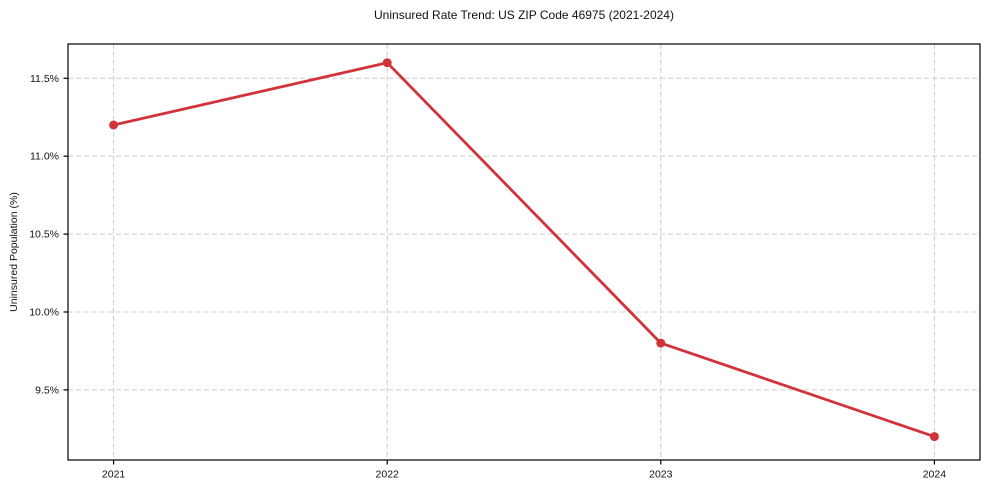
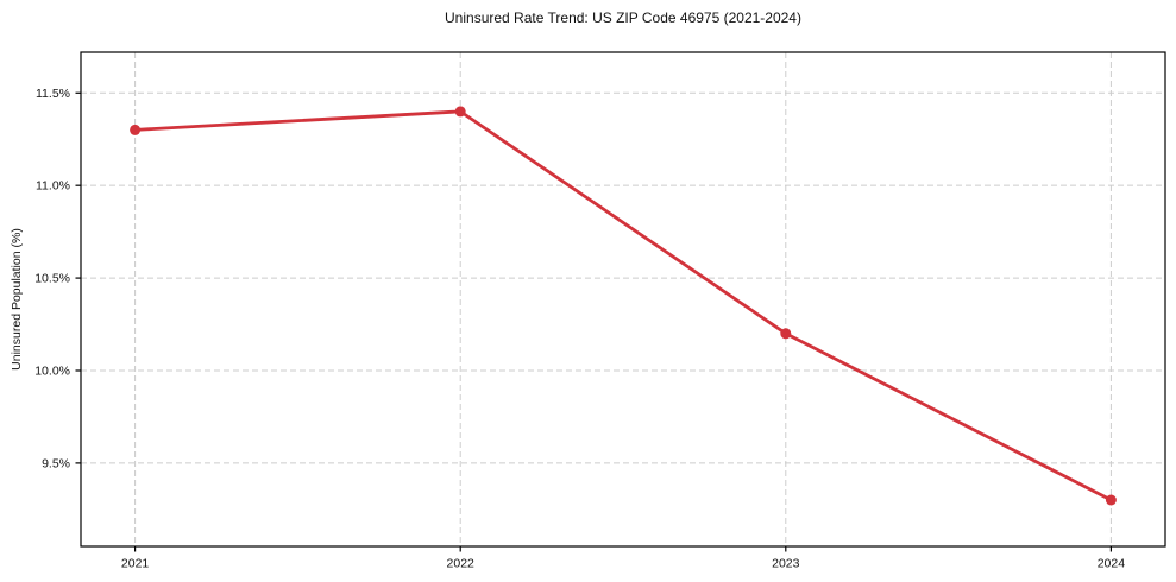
2021: 11.2% -> 11.3%
2022: 11.6% -> 11.4%
2023: 9.8% -> 10.2%
2024: 9.2% -> 9.3%
